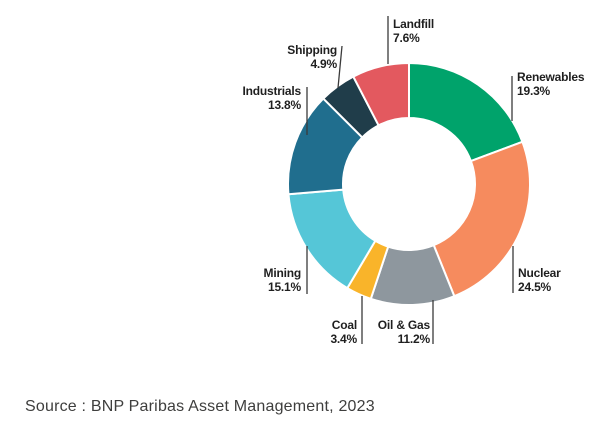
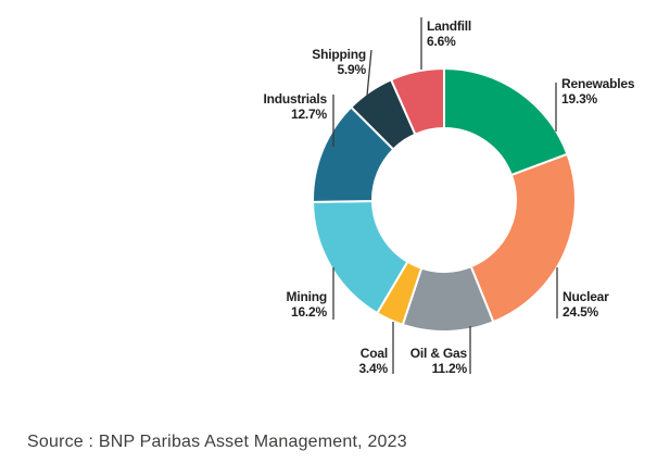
Mining: 15.1% -> 16.2%
Industrials: 13.8% -> 12.7%
Shipping: 4.9% -> 5.9%
Landfill: 7.6% -> 6.6%
